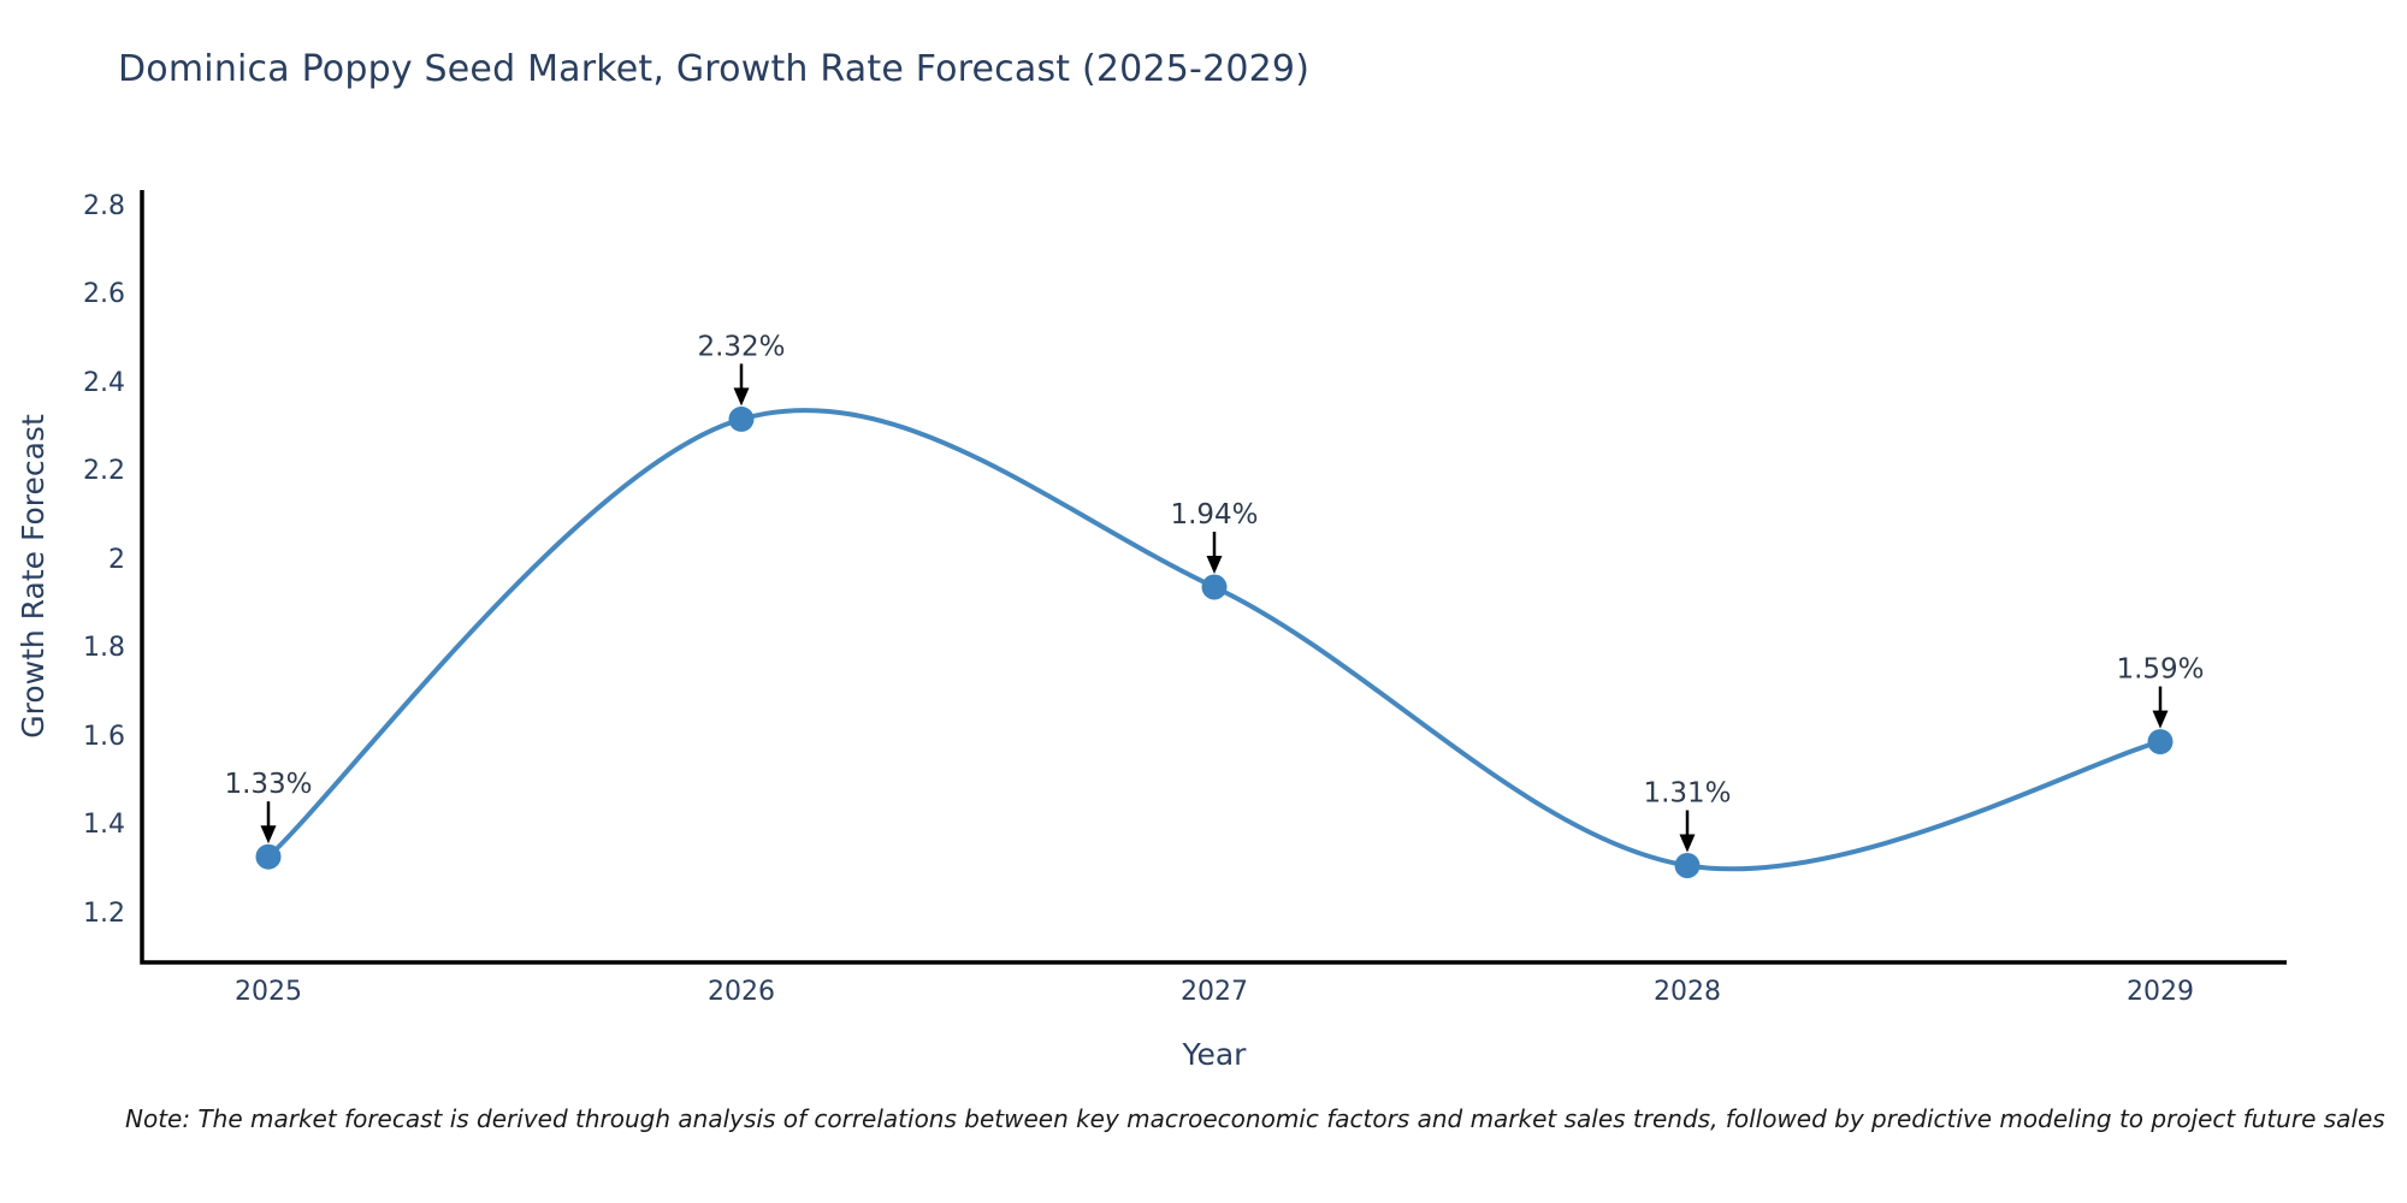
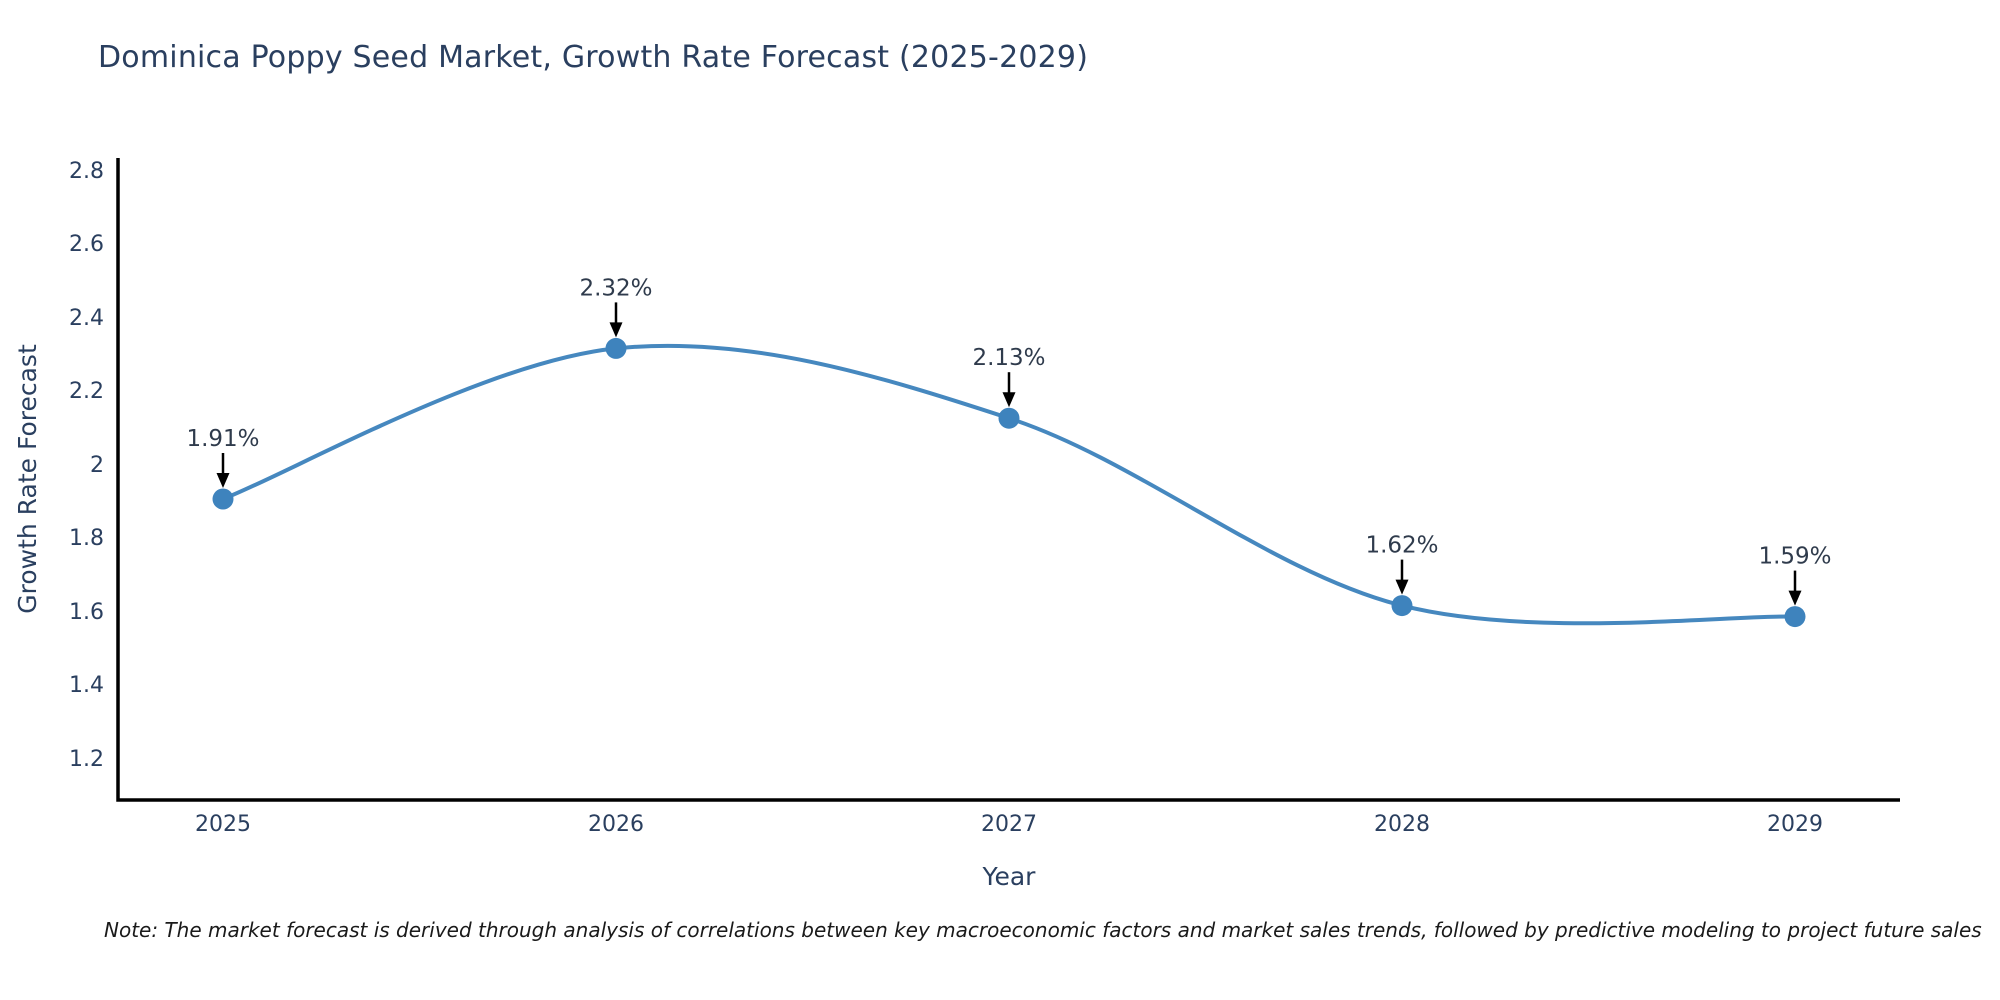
2025: 1.33% -> 1.91%
2027: 1.94% -> 2.13%
2028: 1.31% -> 1.62%
